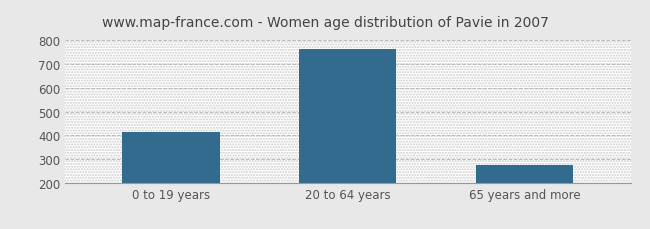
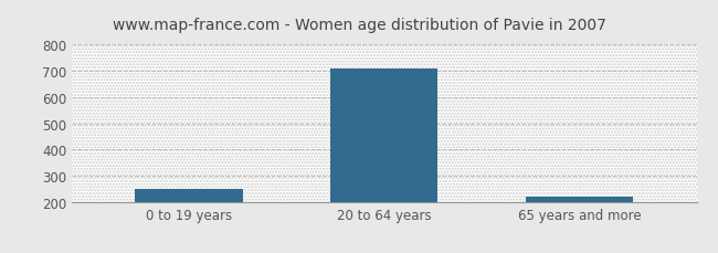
0 to 19 years: 415 -> 251
20 to 64 years: 765 -> 710
65 years and more: 275 -> 219
